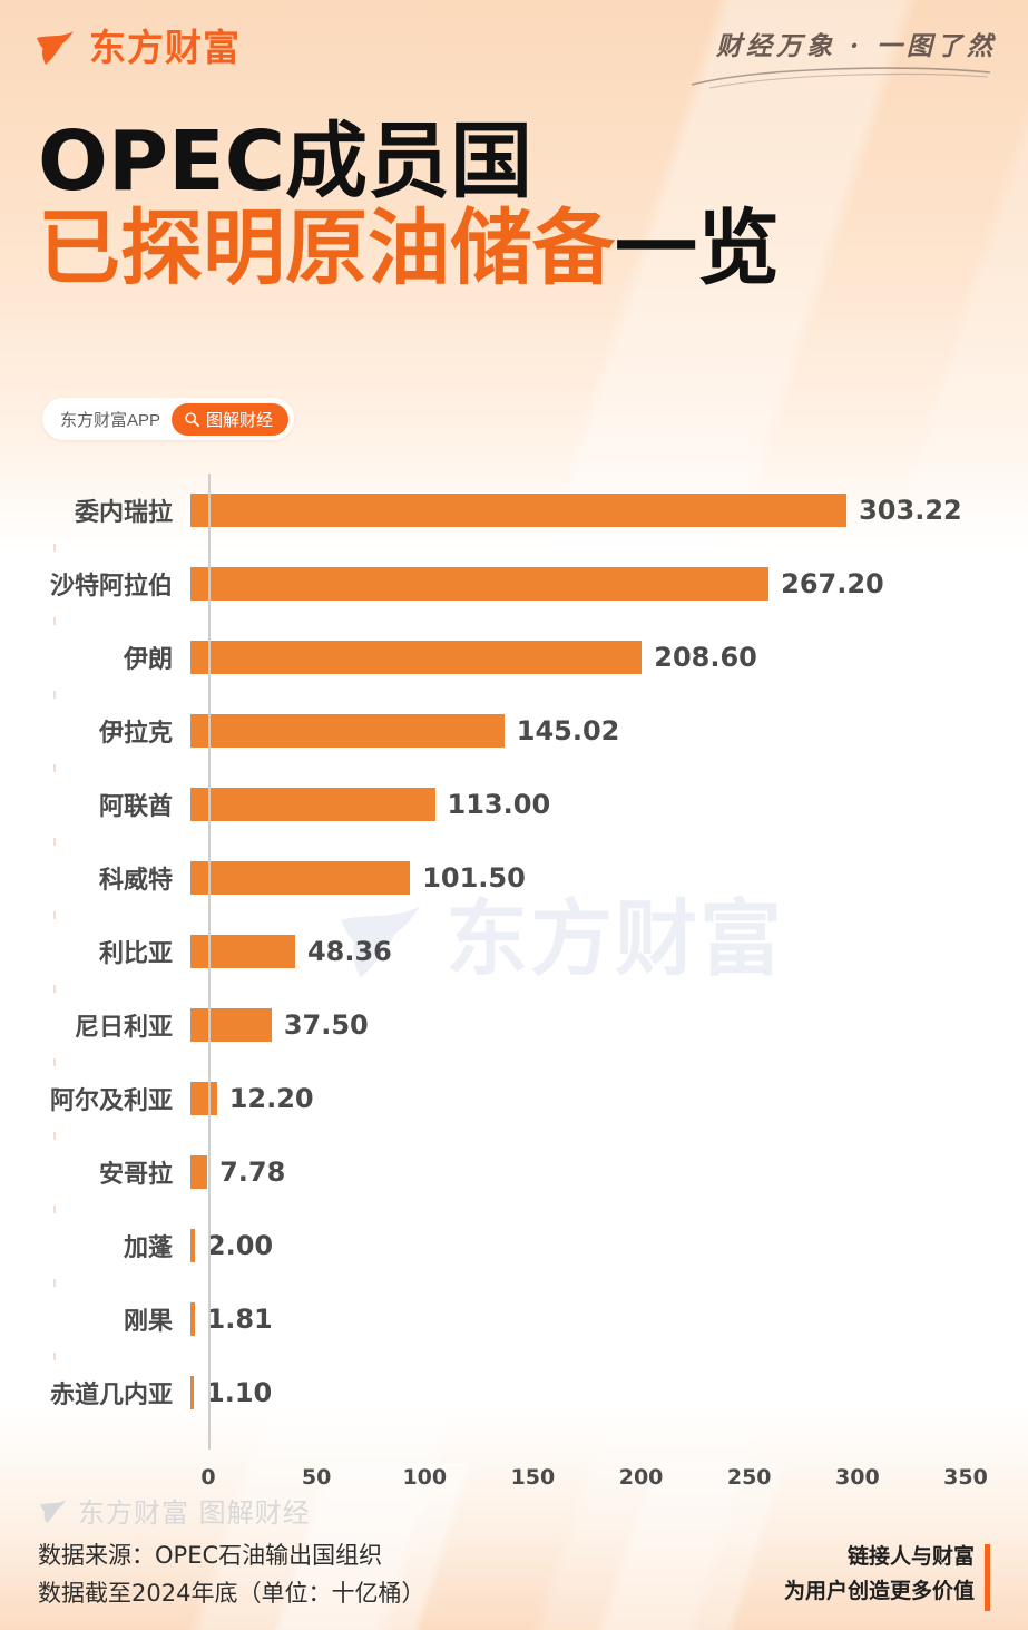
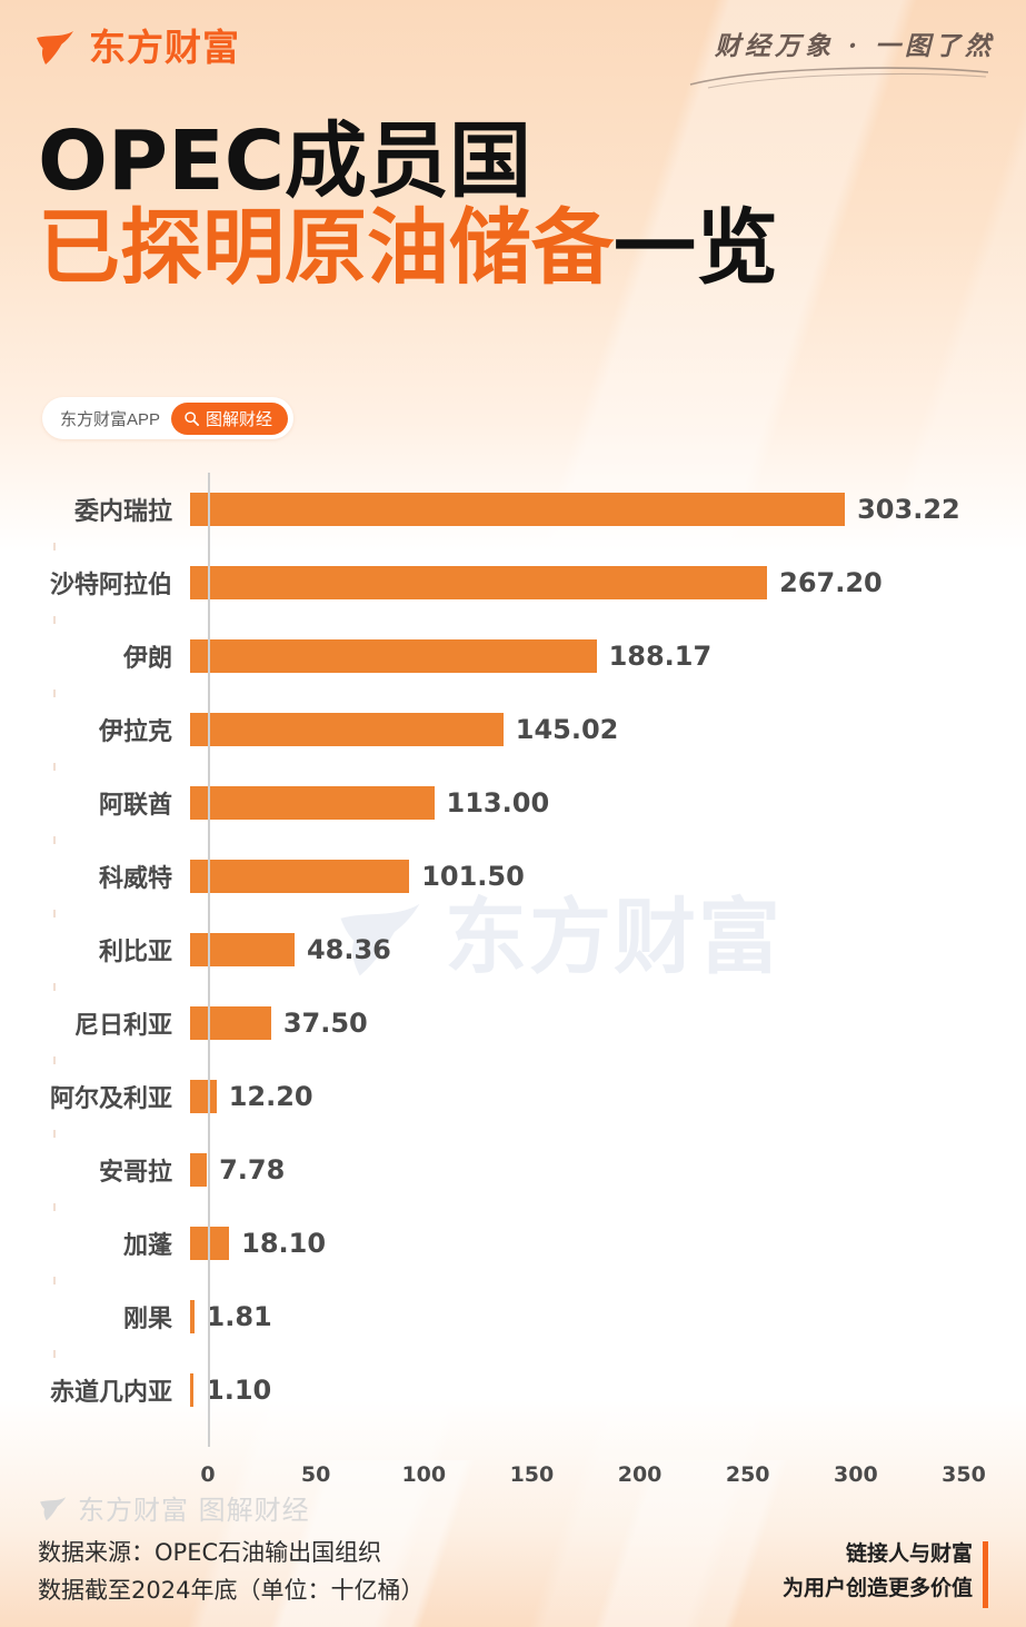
伊朗: 208.60 -> 188.17
加蓬: 2.00 -> 18.10
